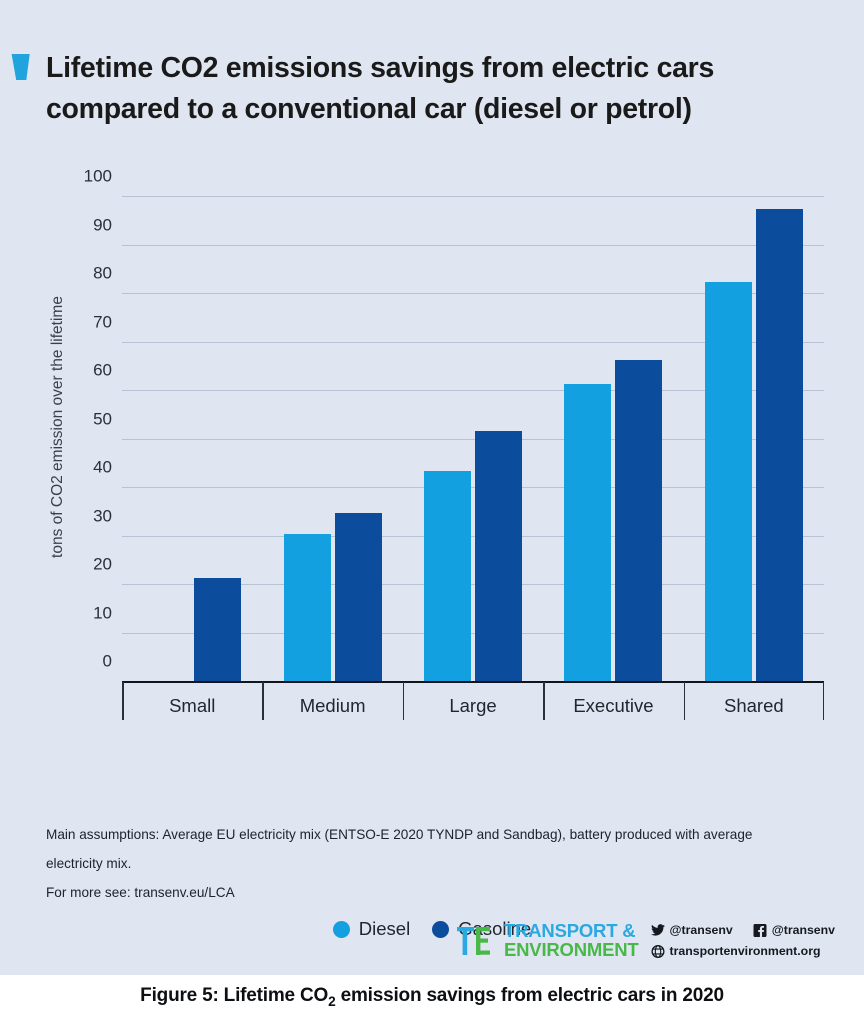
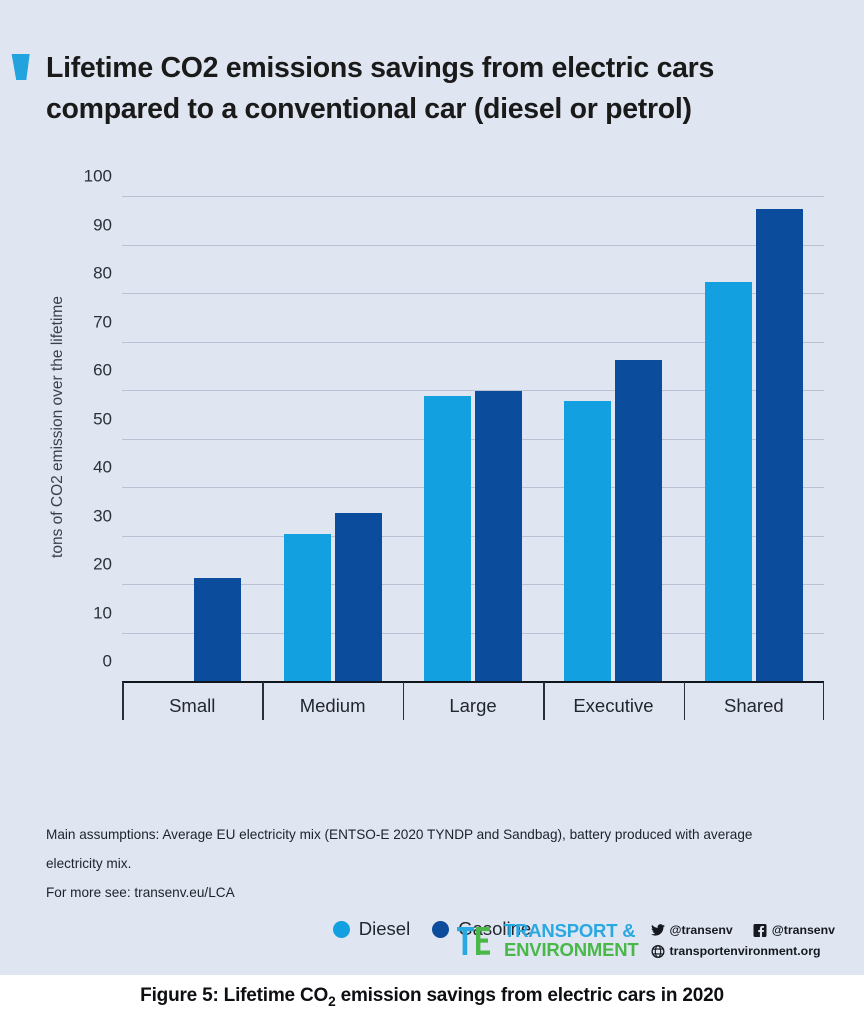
Diesel/Large: 44 -> 59
Gasoline/Large: 52 -> 60
Diesel/Executive: 62 -> 58
